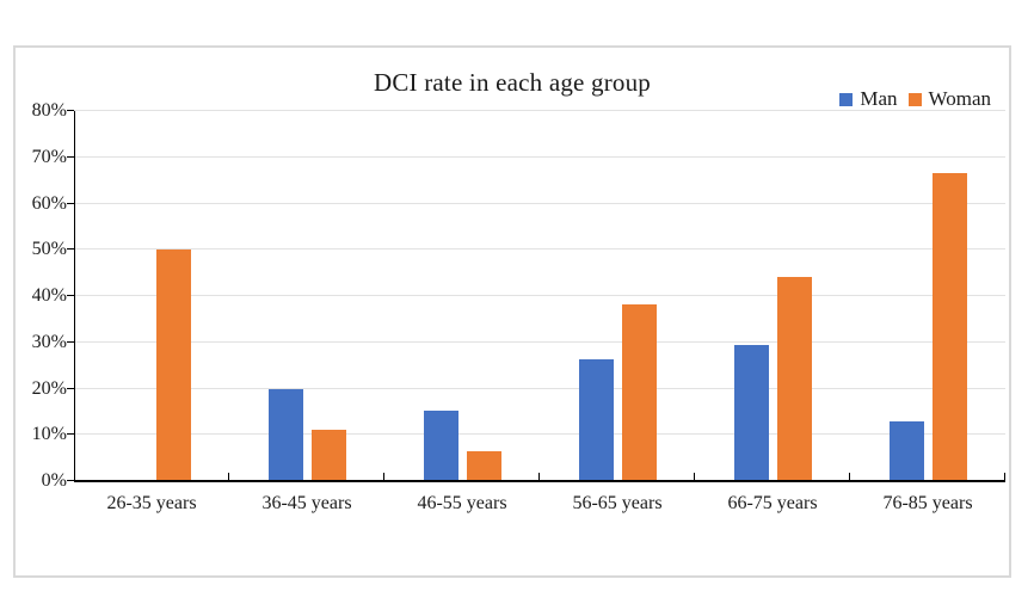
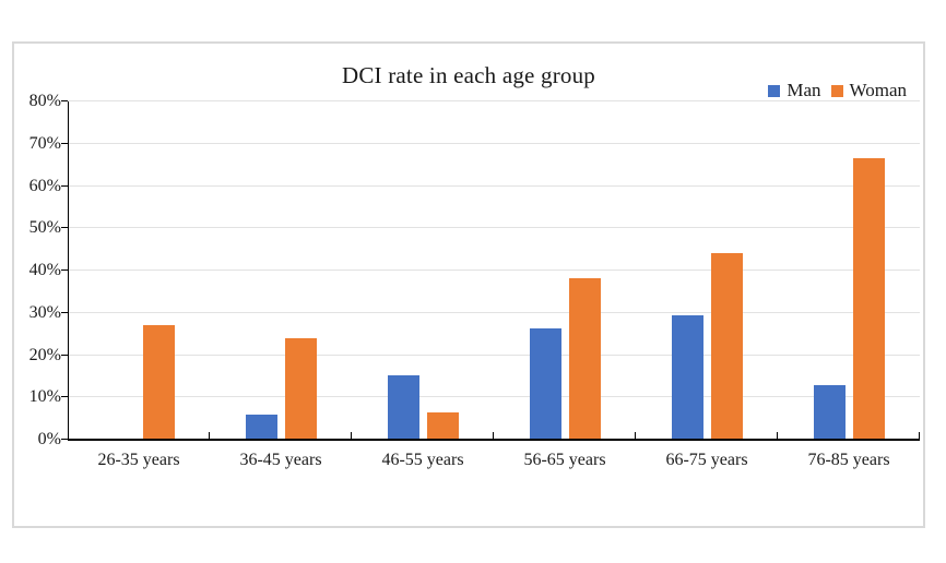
Woman/26-35 years: 50% -> 27%
Man/36-45 years: 20% -> 6%
Woman/36-45 years: 11% -> 24%
